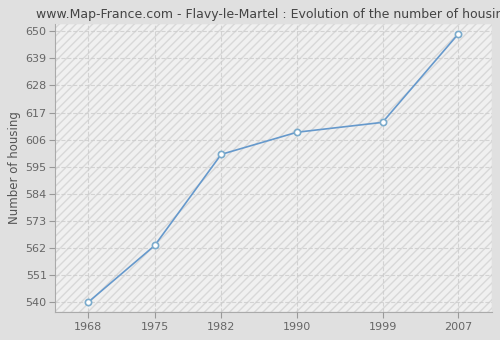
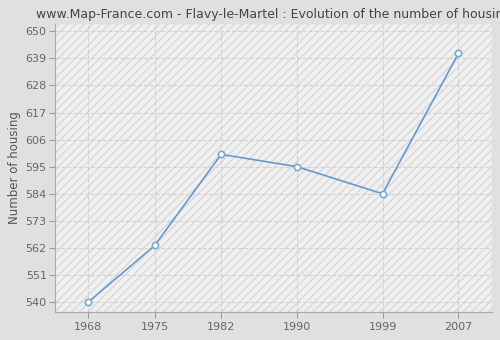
1990: 609 -> 595
1999: 613 -> 584
2007: 649 -> 641
